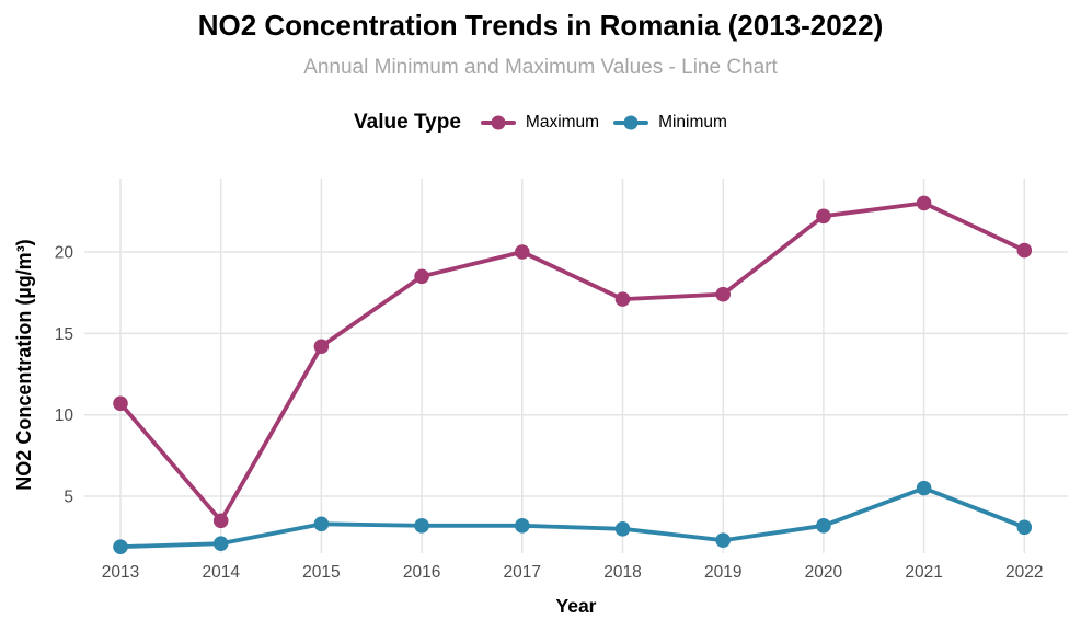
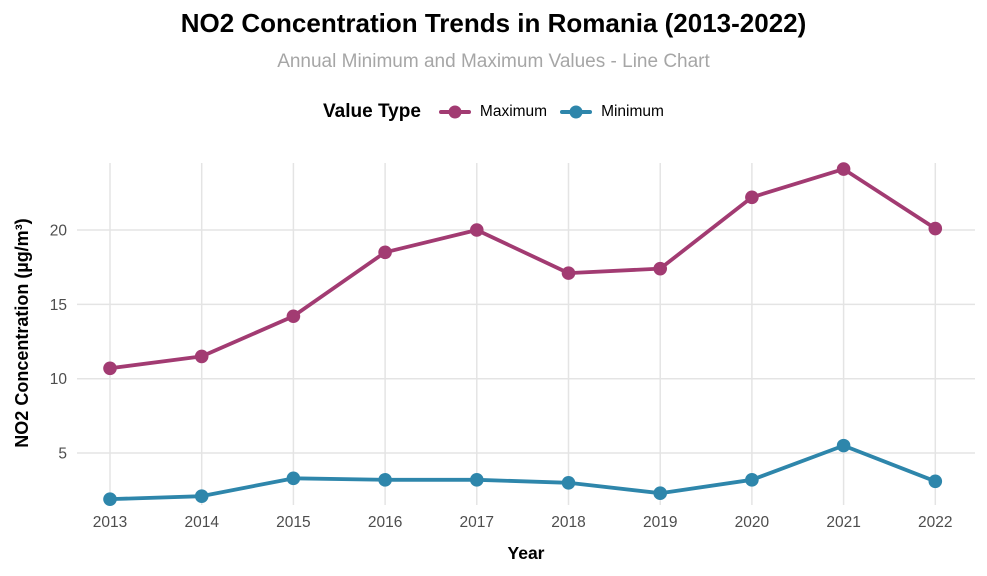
Maximum/2014: 3.5 -> 11.5
Maximum/2021: 23.0 -> 24.1
